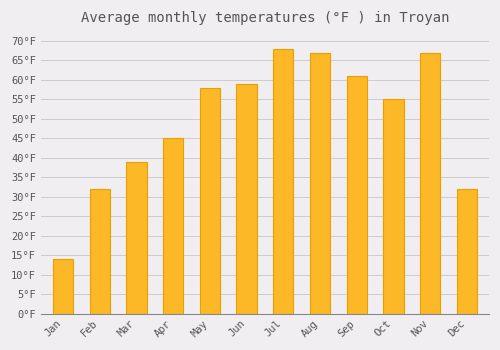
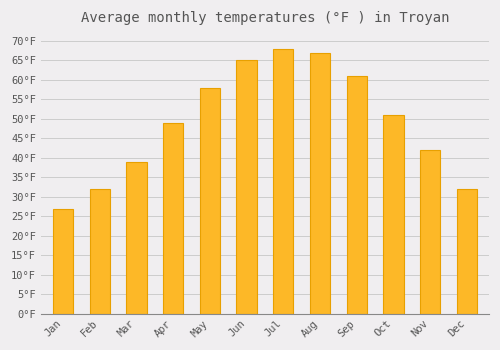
Jan: 14°F -> 27°F
Apr: 45°F -> 49°F
Jun: 59°F -> 65°F
Oct: 55°F -> 51°F
Nov: 67°F -> 42°F
